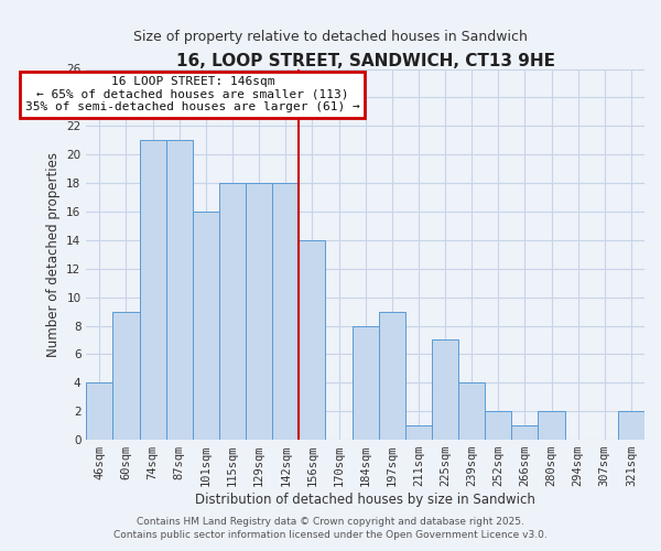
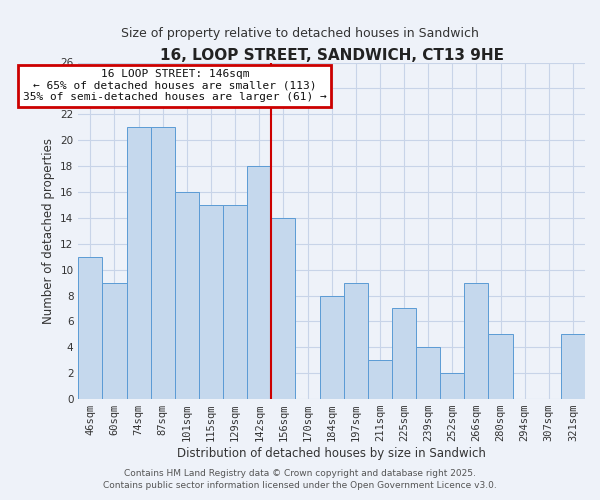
46sqm: 4 -> 11
115sqm: 18 -> 15
129sqm: 18 -> 15
211sqm: 1 -> 3
266sqm: 1 -> 9
280sqm: 2 -> 5
321sqm: 2 -> 5
